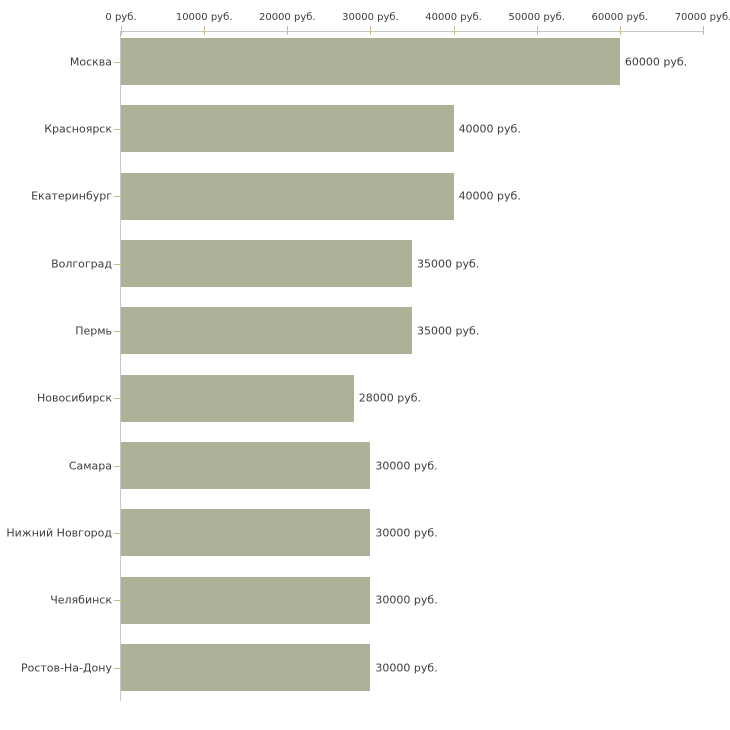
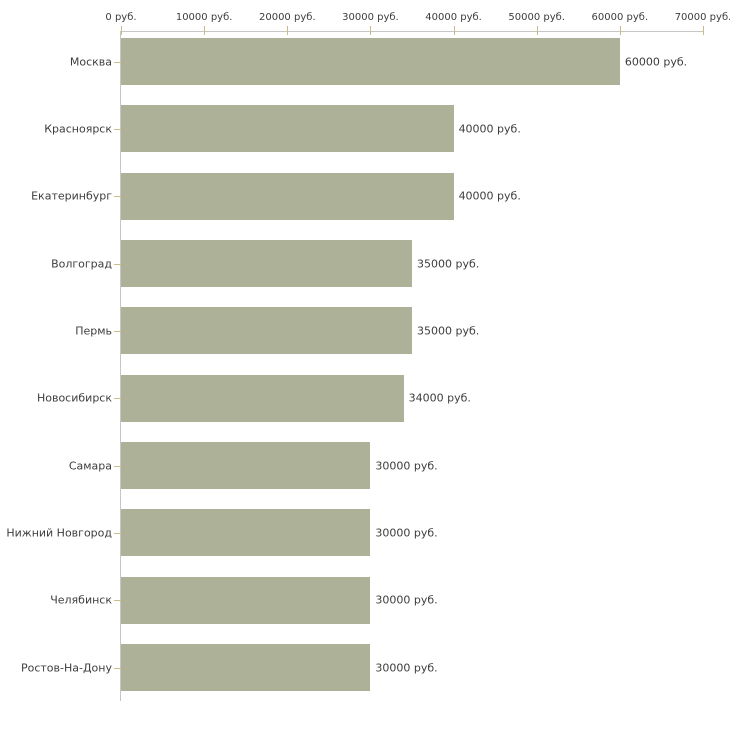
Новосибирск: 28000 -> 34000
